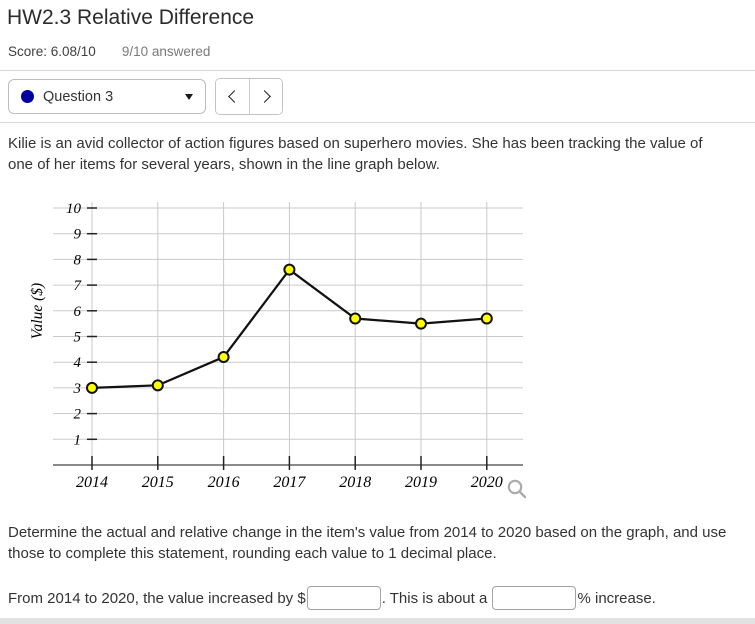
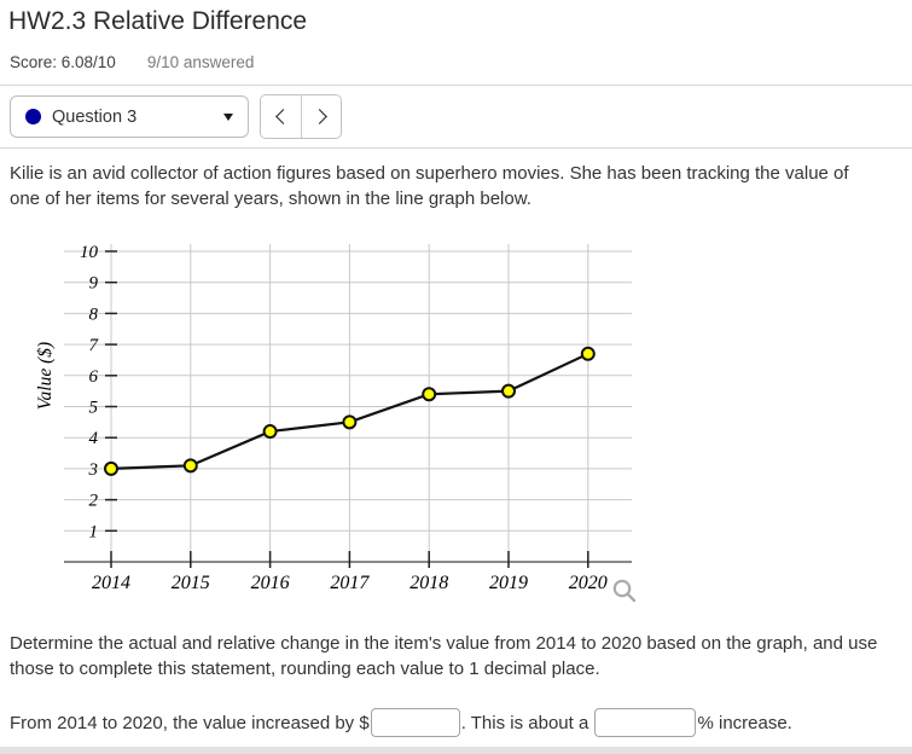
2017: 7.6 -> 4.5
2018: 5.7 -> 5.4
2020: 5.7 -> 6.7
